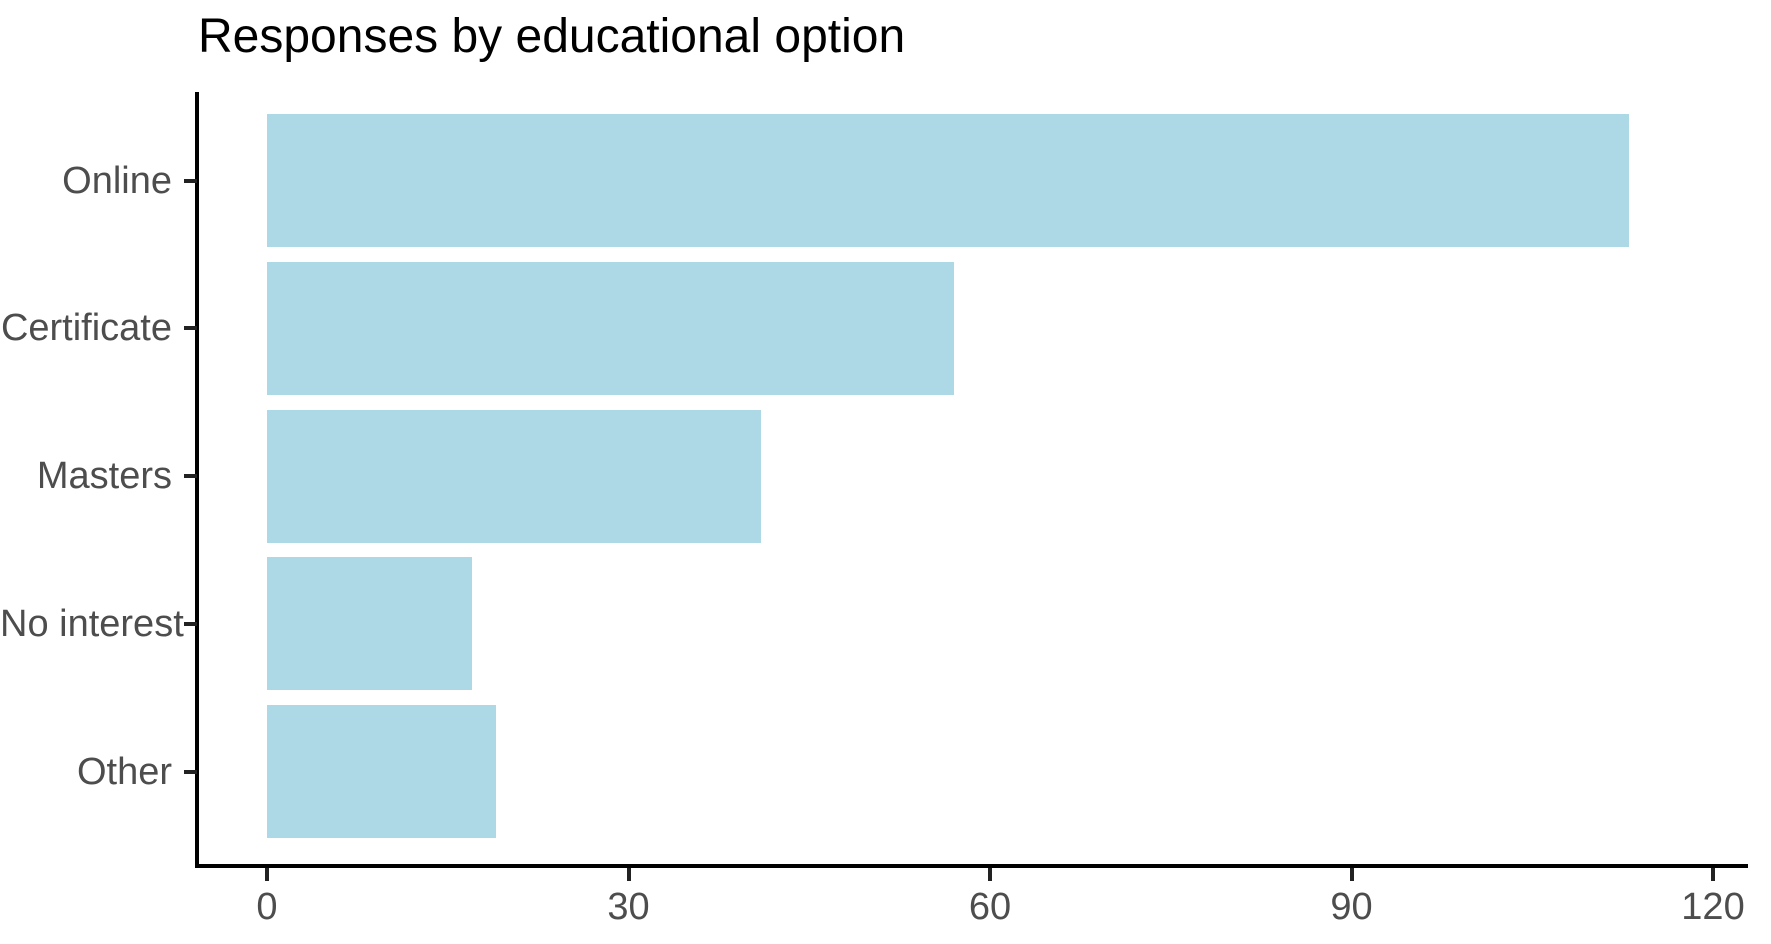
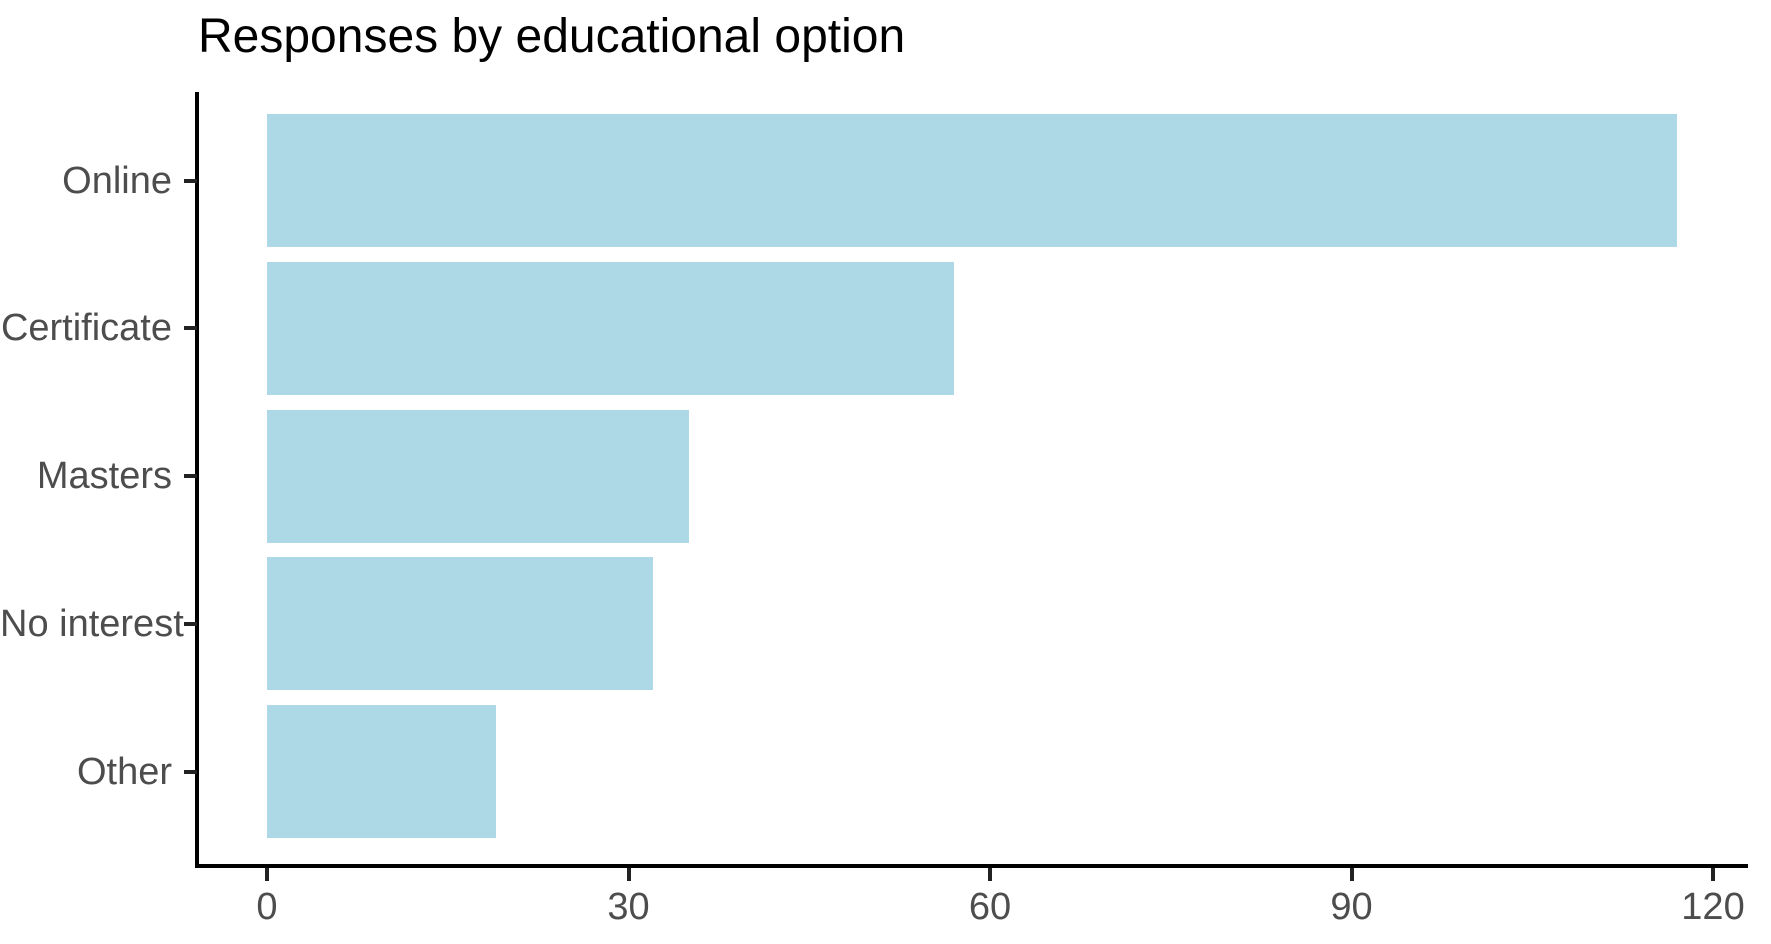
Online: 113 -> 117
Masters: 41 -> 35
No interest: 17 -> 32
